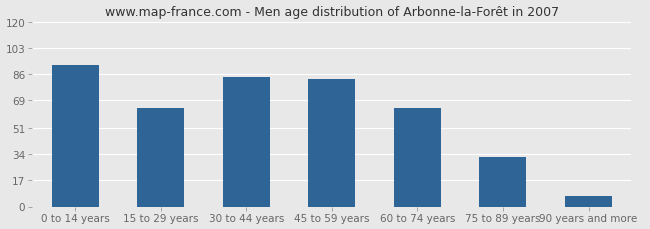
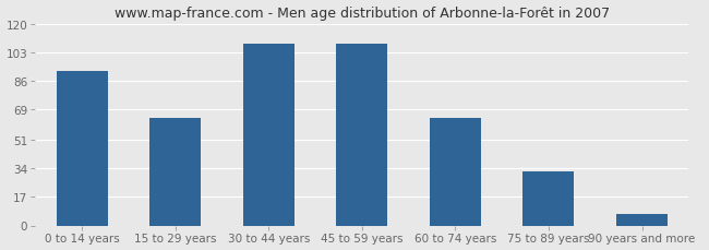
30 to 44 years: 84 -> 108
45 to 59 years: 83 -> 108
